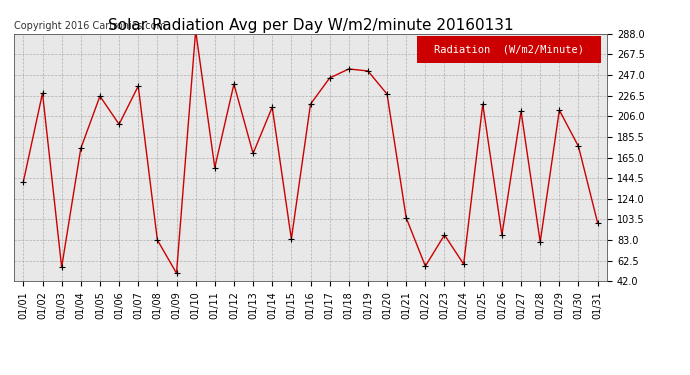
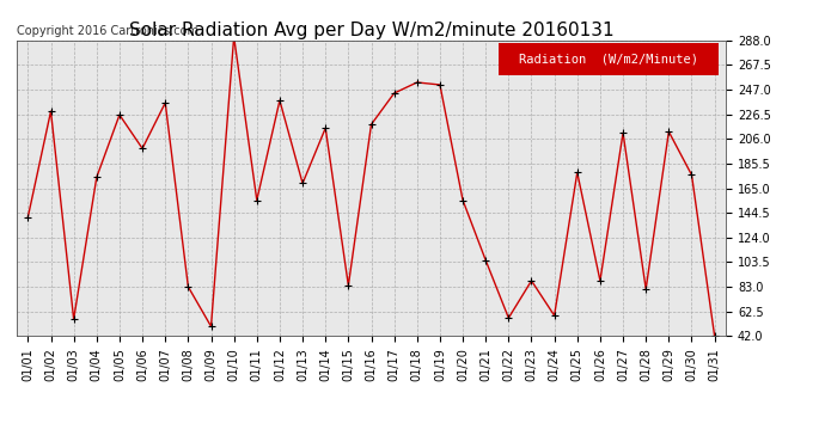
01/20: 228 -> 155
01/25: 218 -> 178
01/31: 100 -> 42
